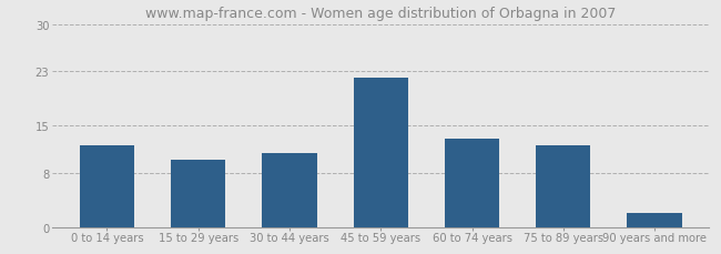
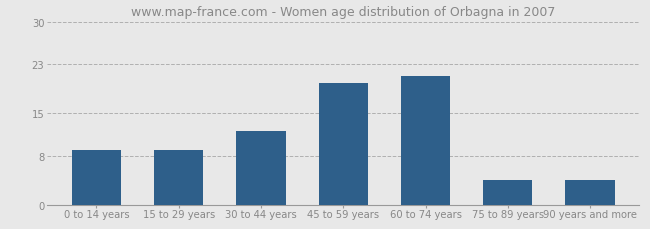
0 to 14 years: 12 -> 9
15 to 29 years: 10 -> 9
30 to 44 years: 11 -> 12
45 to 59 years: 22 -> 20
60 to 74 years: 13 -> 21
75 to 89 years: 12 -> 4
90 years and more: 2 -> 4
